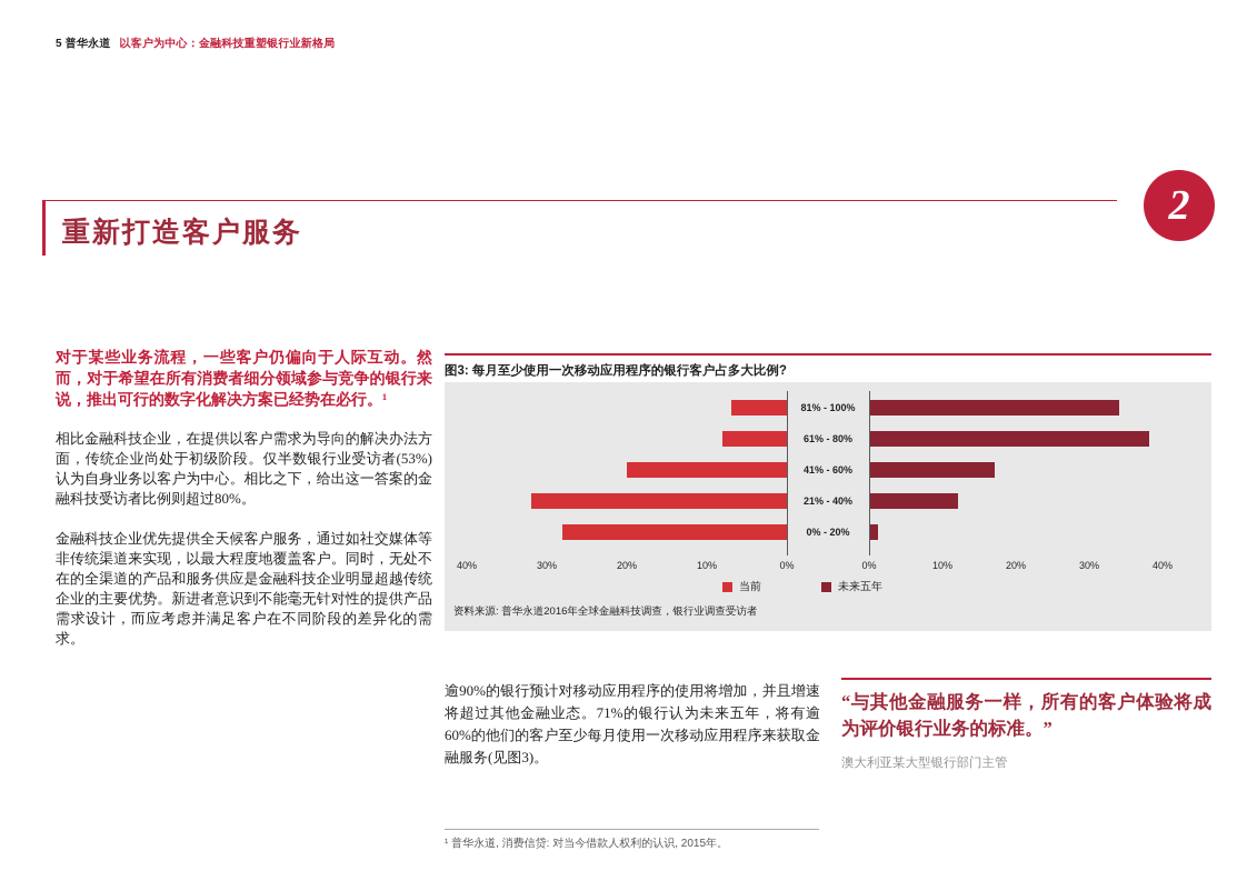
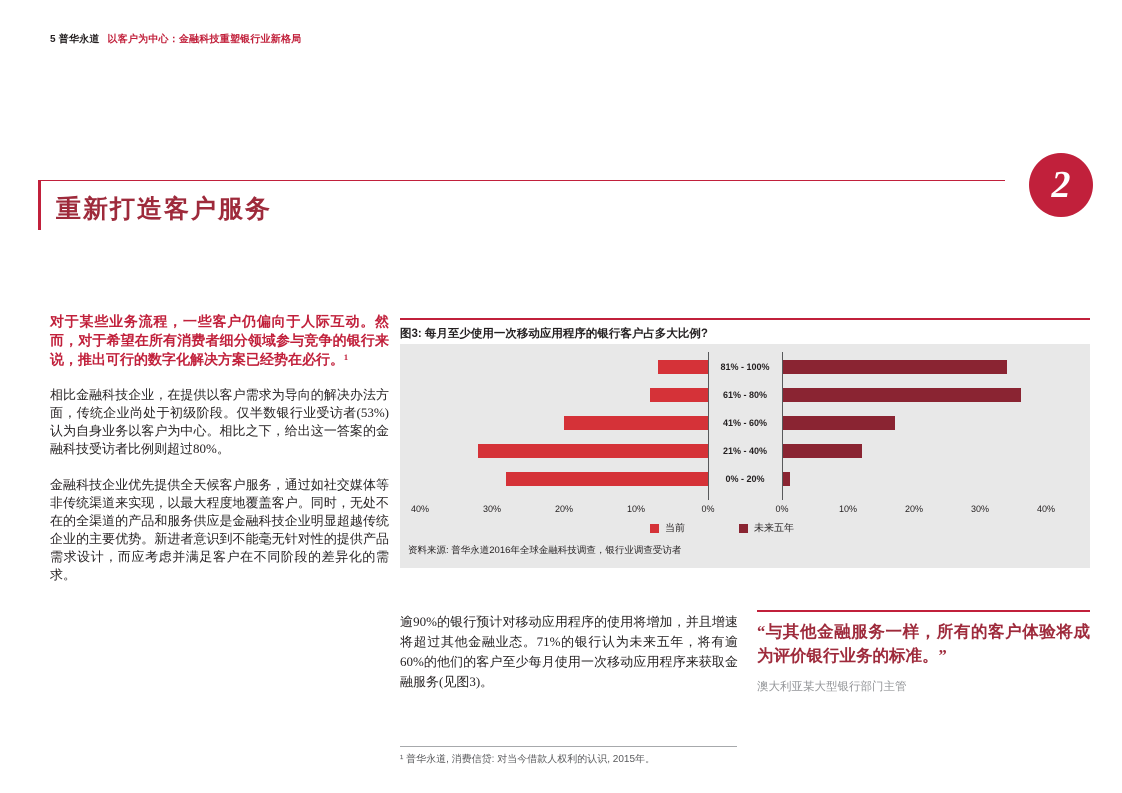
未来五年/61% - 80%: 38% -> 36%
